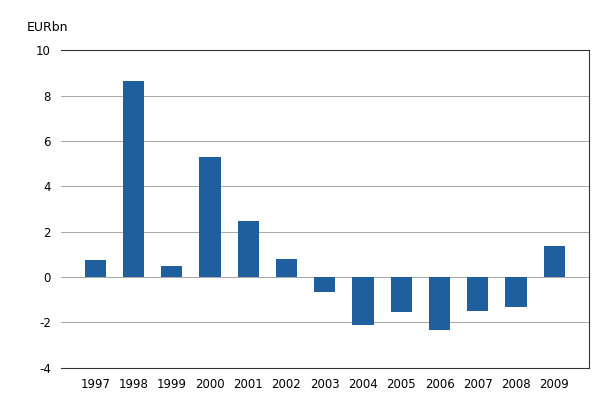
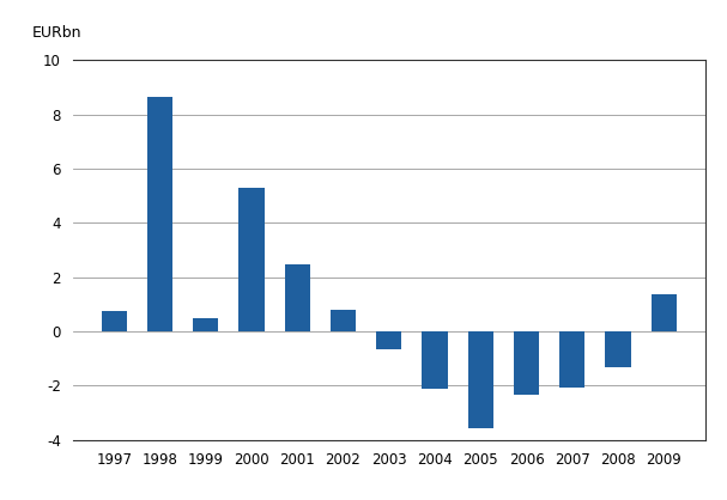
2005: -1.55 -> -3.55
2007: -1.50 -> -2.05
